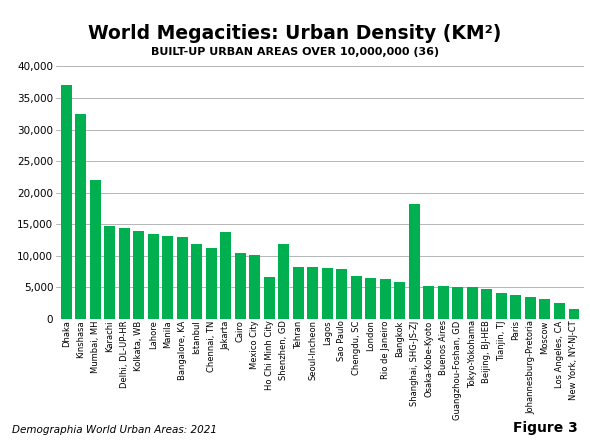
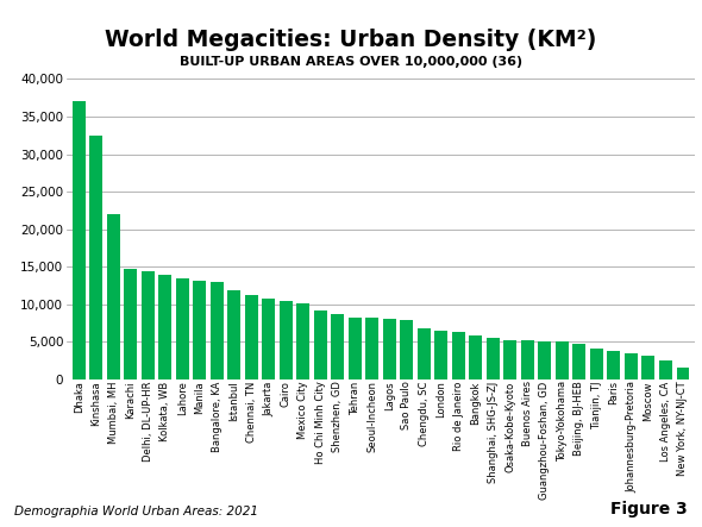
Jakarta: 13,800 -> 10,800
Ho Chi Minh City: 6,600 -> 9,200
Shenzhen, GD: 11,800 -> 8,700
Shanghai, SHG-JS-ZJ: 18,200 -> 5,500
